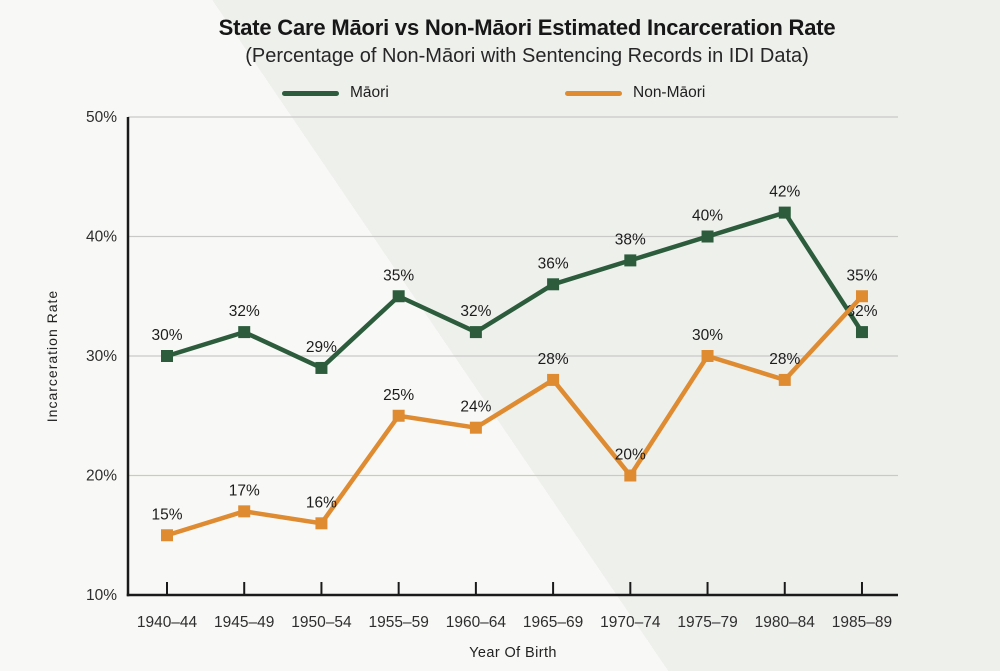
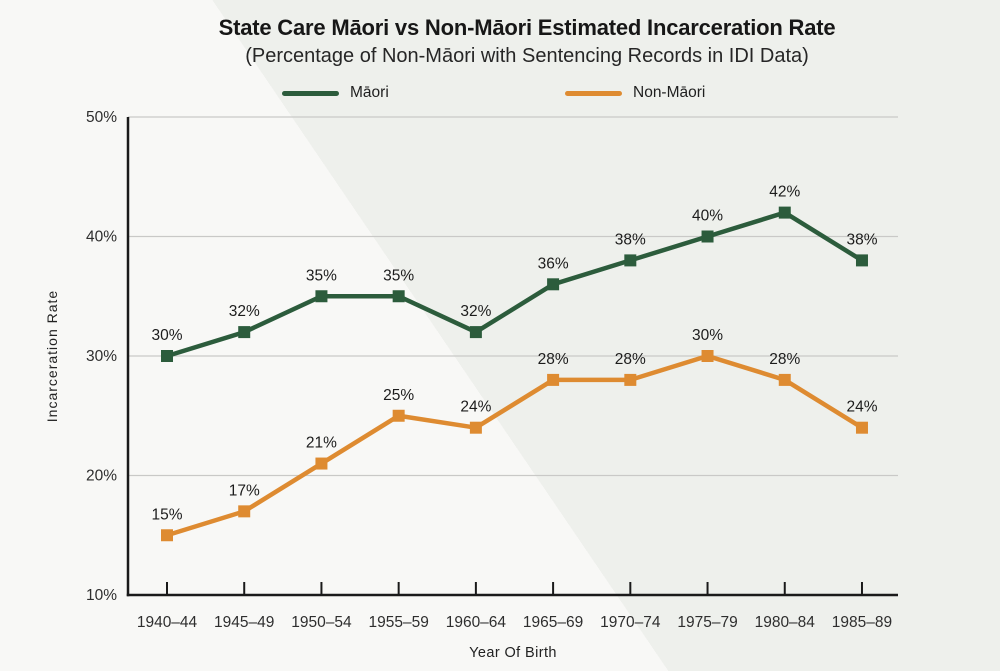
Māori/1950–54: 29% -> 35%
Non-Māori/1950–54: 16% -> 21%
Non-Māori/1970–74: 20% -> 28%
Māori/1985–89: 32% -> 38%
Non-Māori/1985–89: 35% -> 24%
